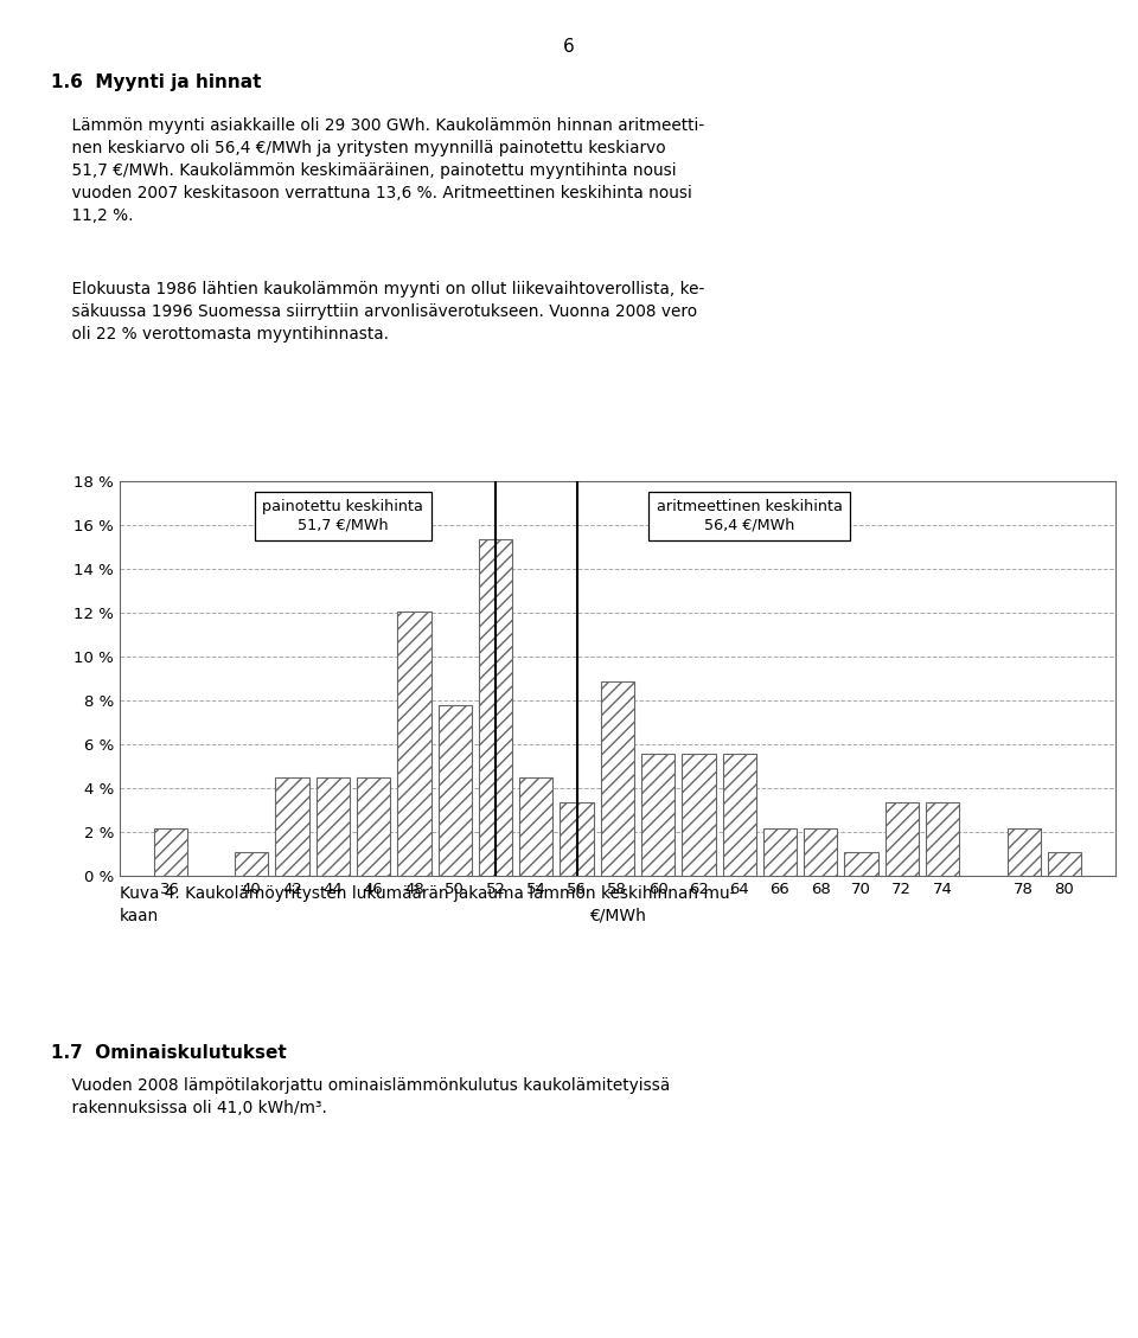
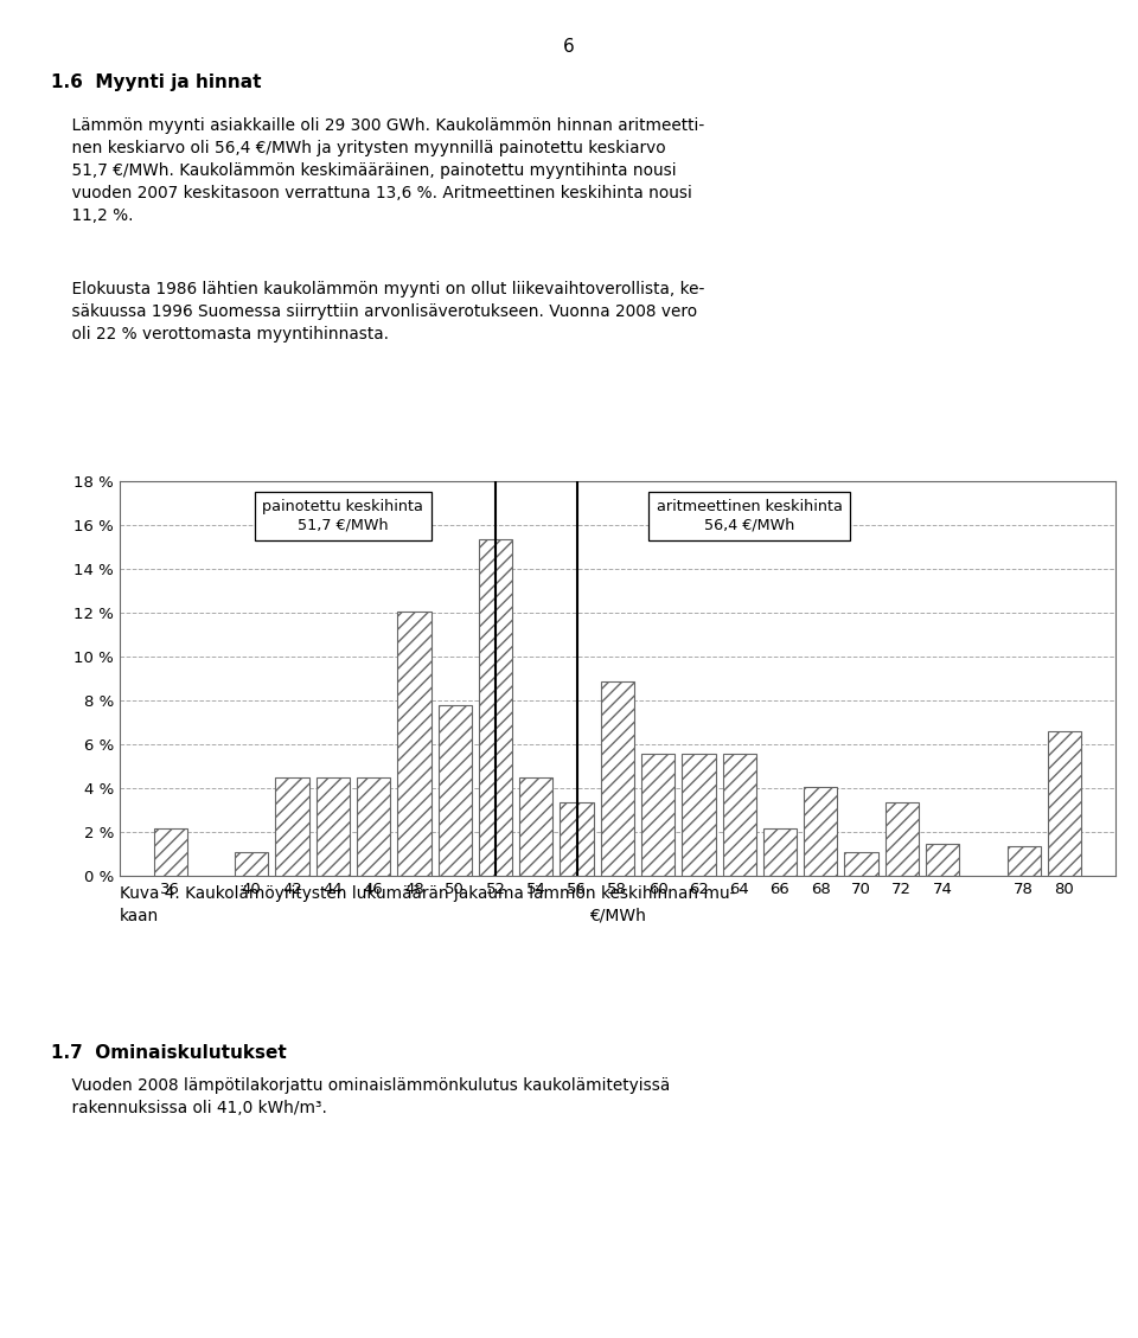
68: 2.2 % -> 4.1 %
74: 3.4 % -> 1.5 %
78: 2.2 % -> 1.4 %
80: 1.1 % -> 6.6 %
